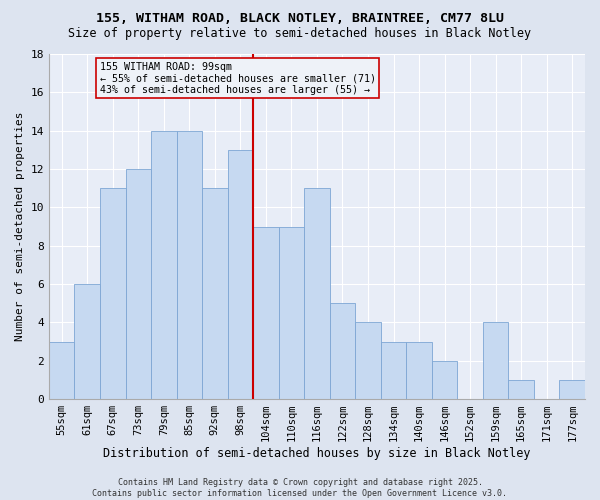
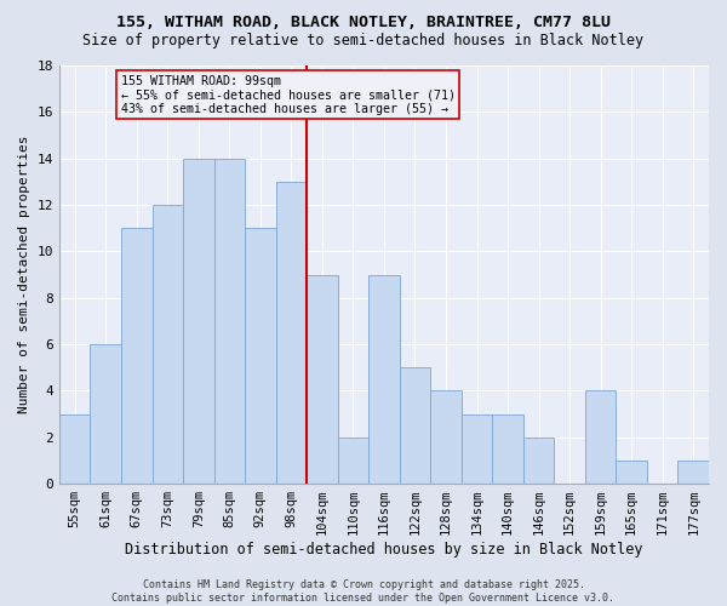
110sqm: 9 -> 2
116sqm: 11 -> 9
